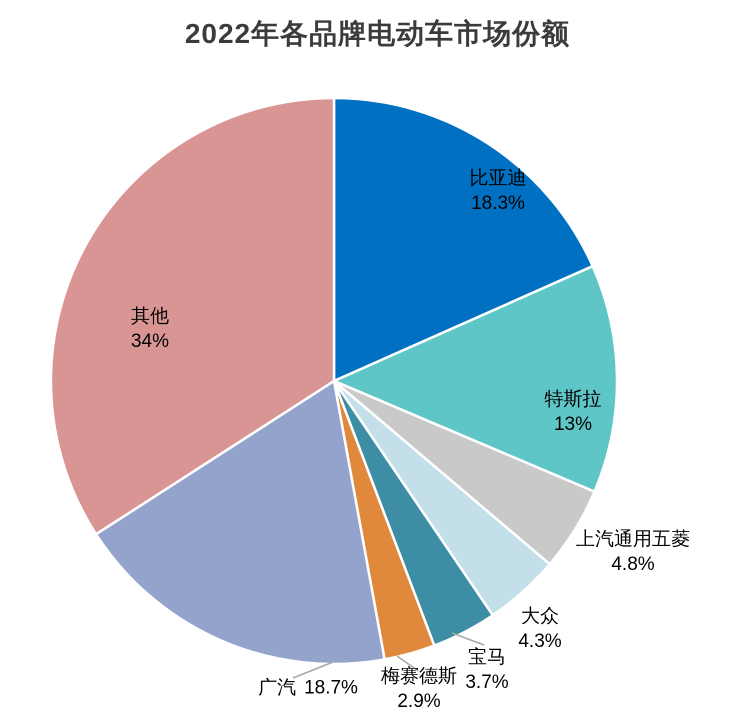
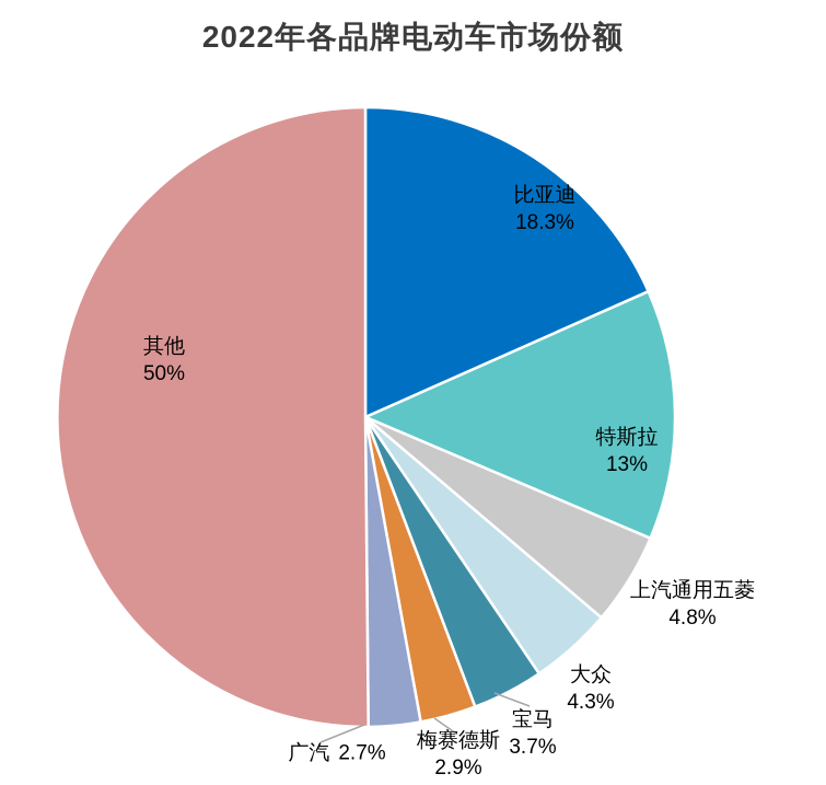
广汽: 18.7% -> 2.7%
其他: 34% -> 50%
